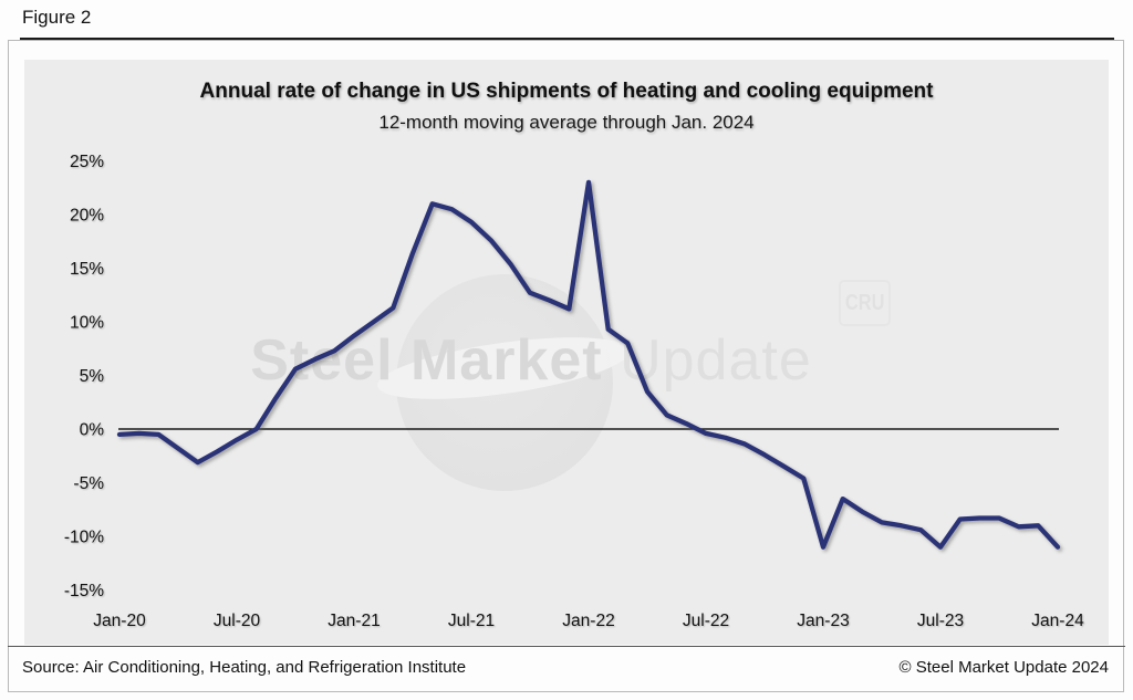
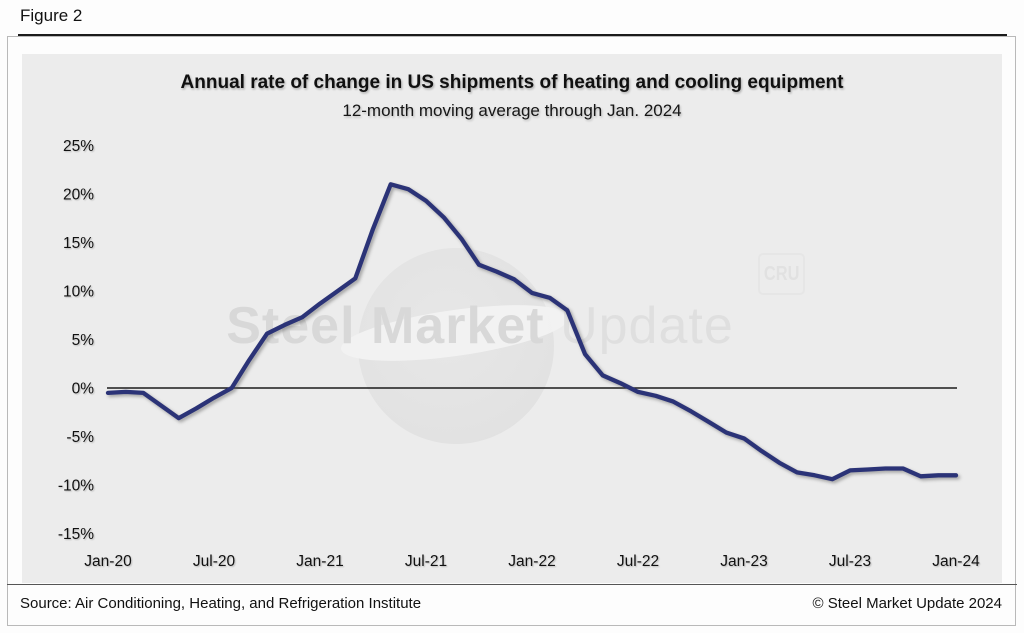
Jan-22: 23% -> 10%
Jan-23: -11% -> -5%
Jul-23: -11% -> -8%
Jan-24: -11% -> -9%
